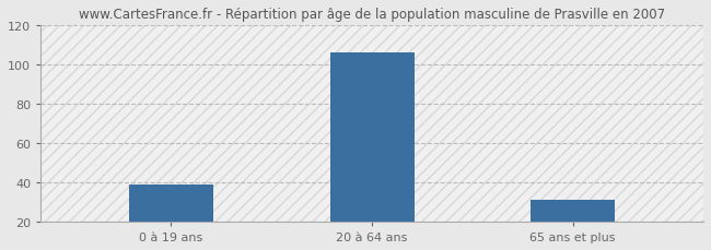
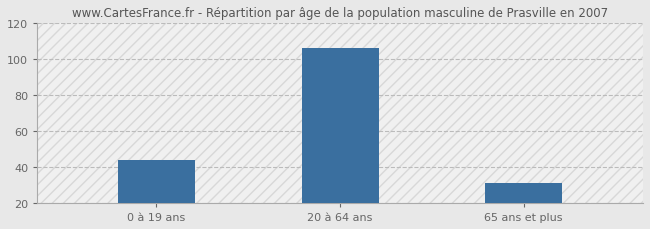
0 à 19 ans: 39 -> 44
